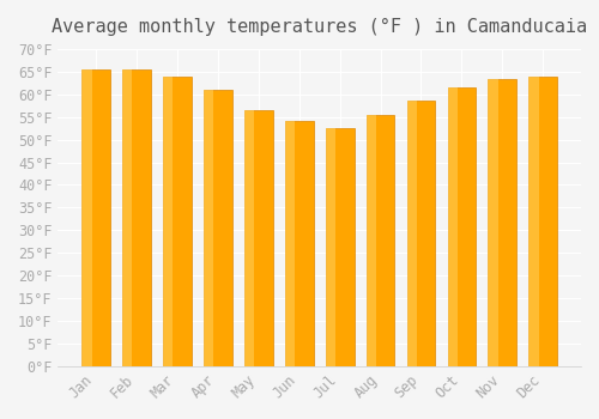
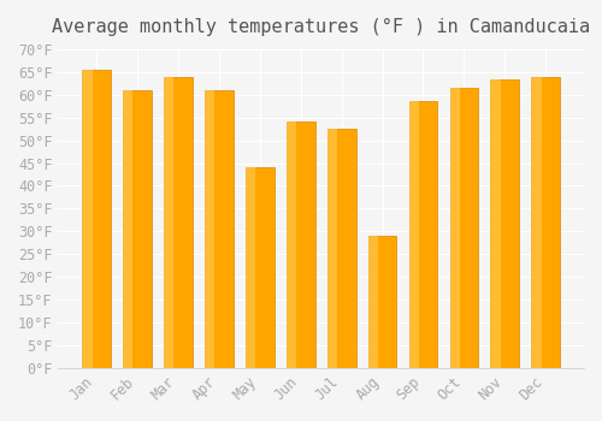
Feb: 65.5°F -> 61.0°F
May: 56.5°F -> 44.0°F
Aug: 55.5°F -> 29.0°F
